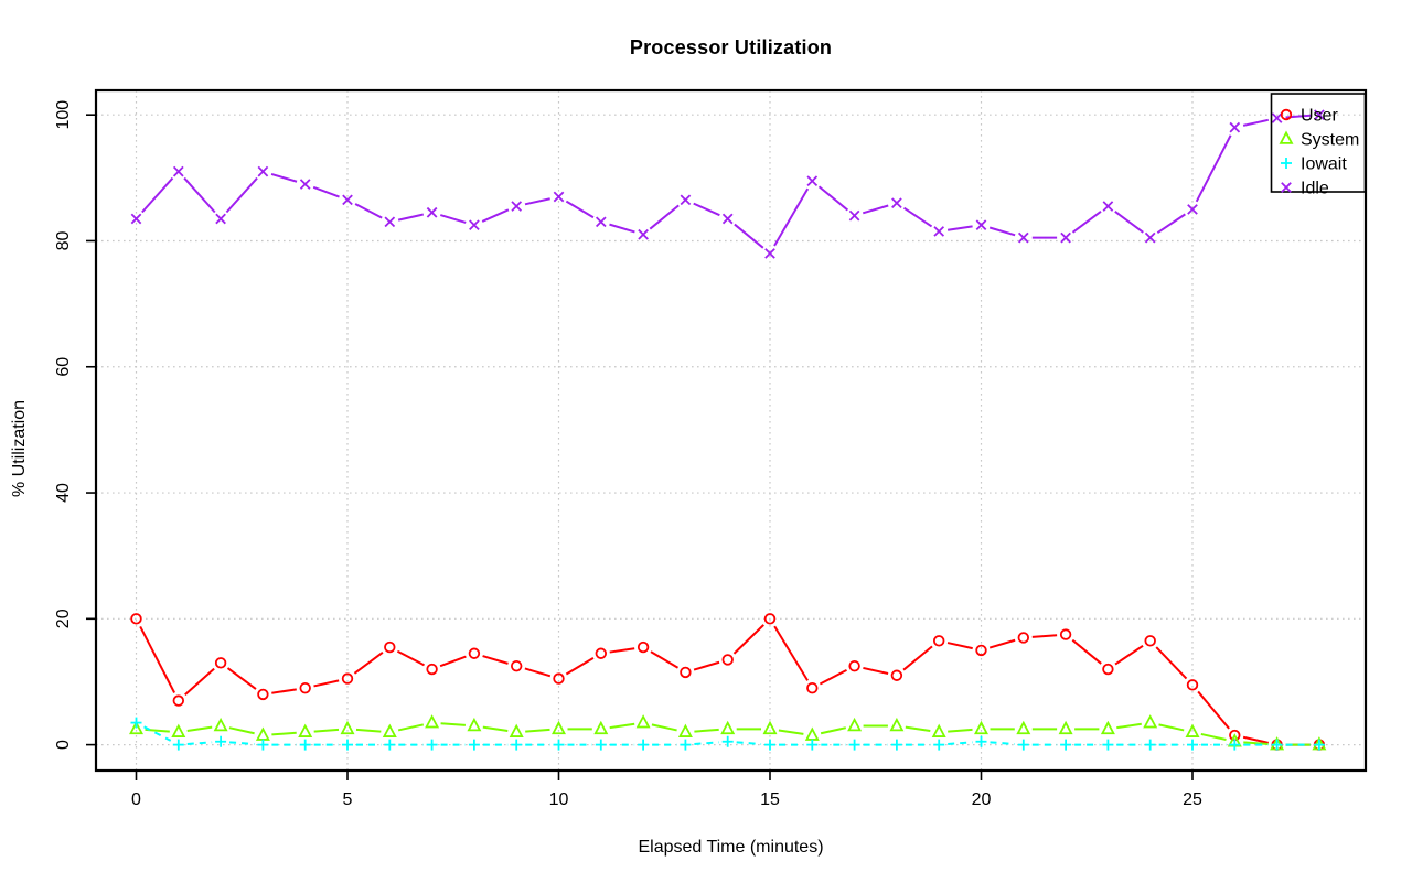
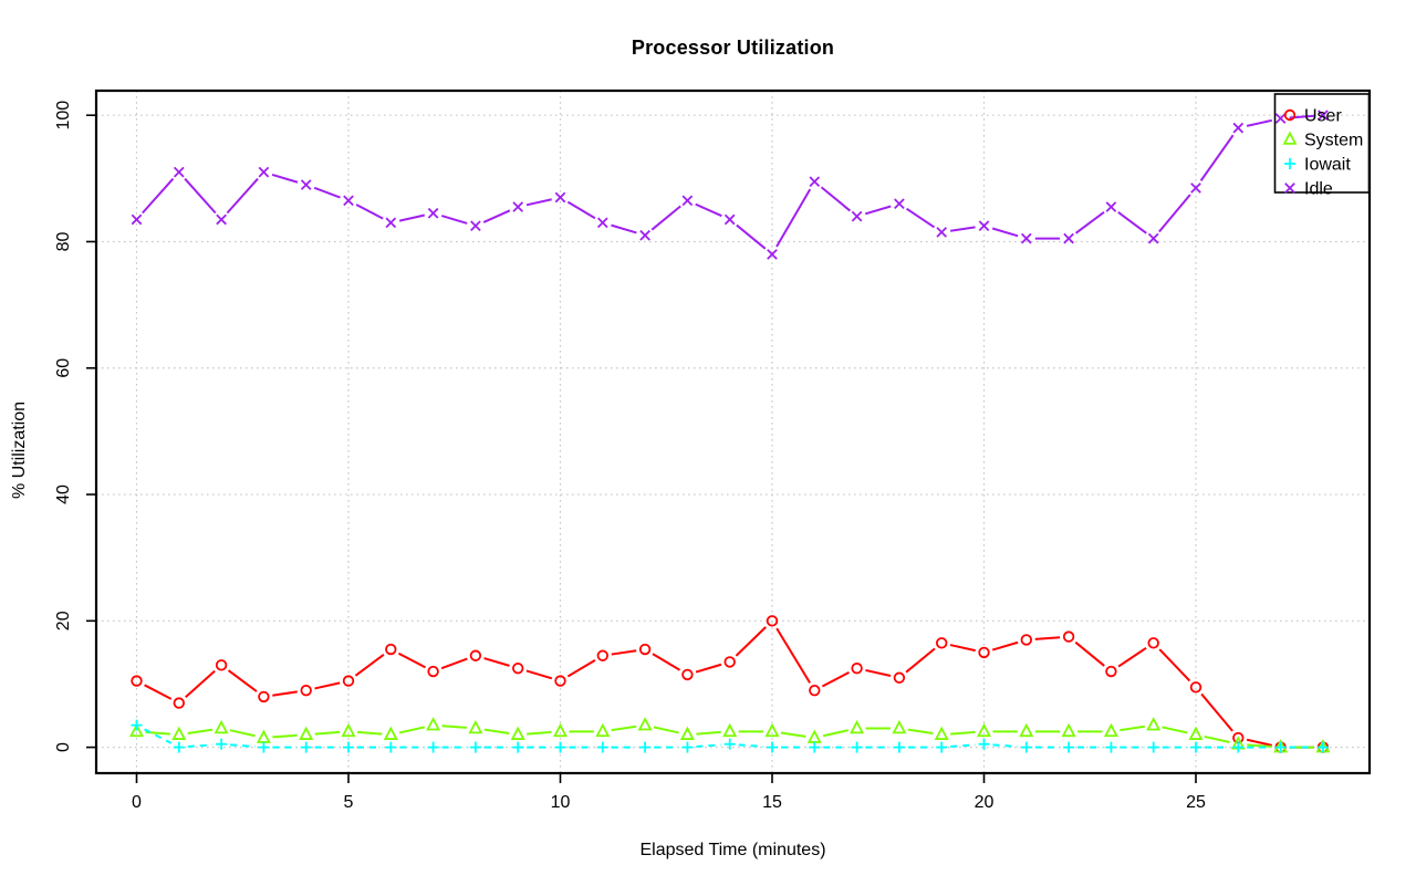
User/0: 20 -> 10
Idle/25: 85 -> 88
